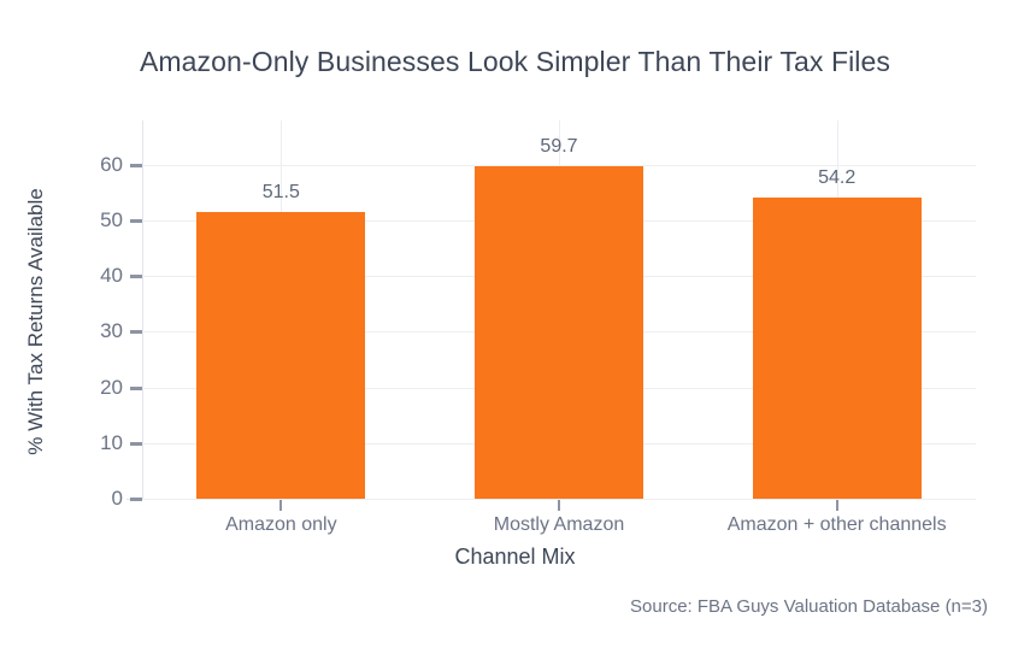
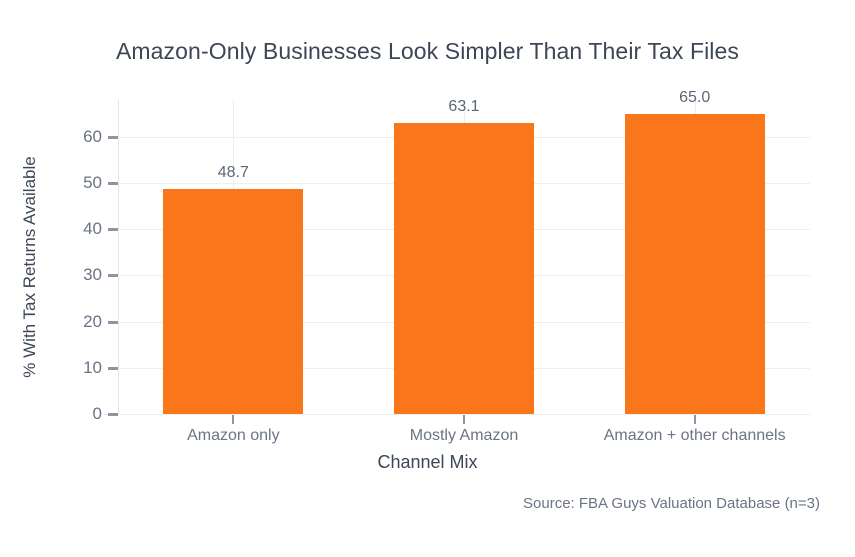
Amazon only: 51.5 -> 48.7
Mostly Amazon: 59.7 -> 63.1
Amazon + other channels: 54.2 -> 65.0
